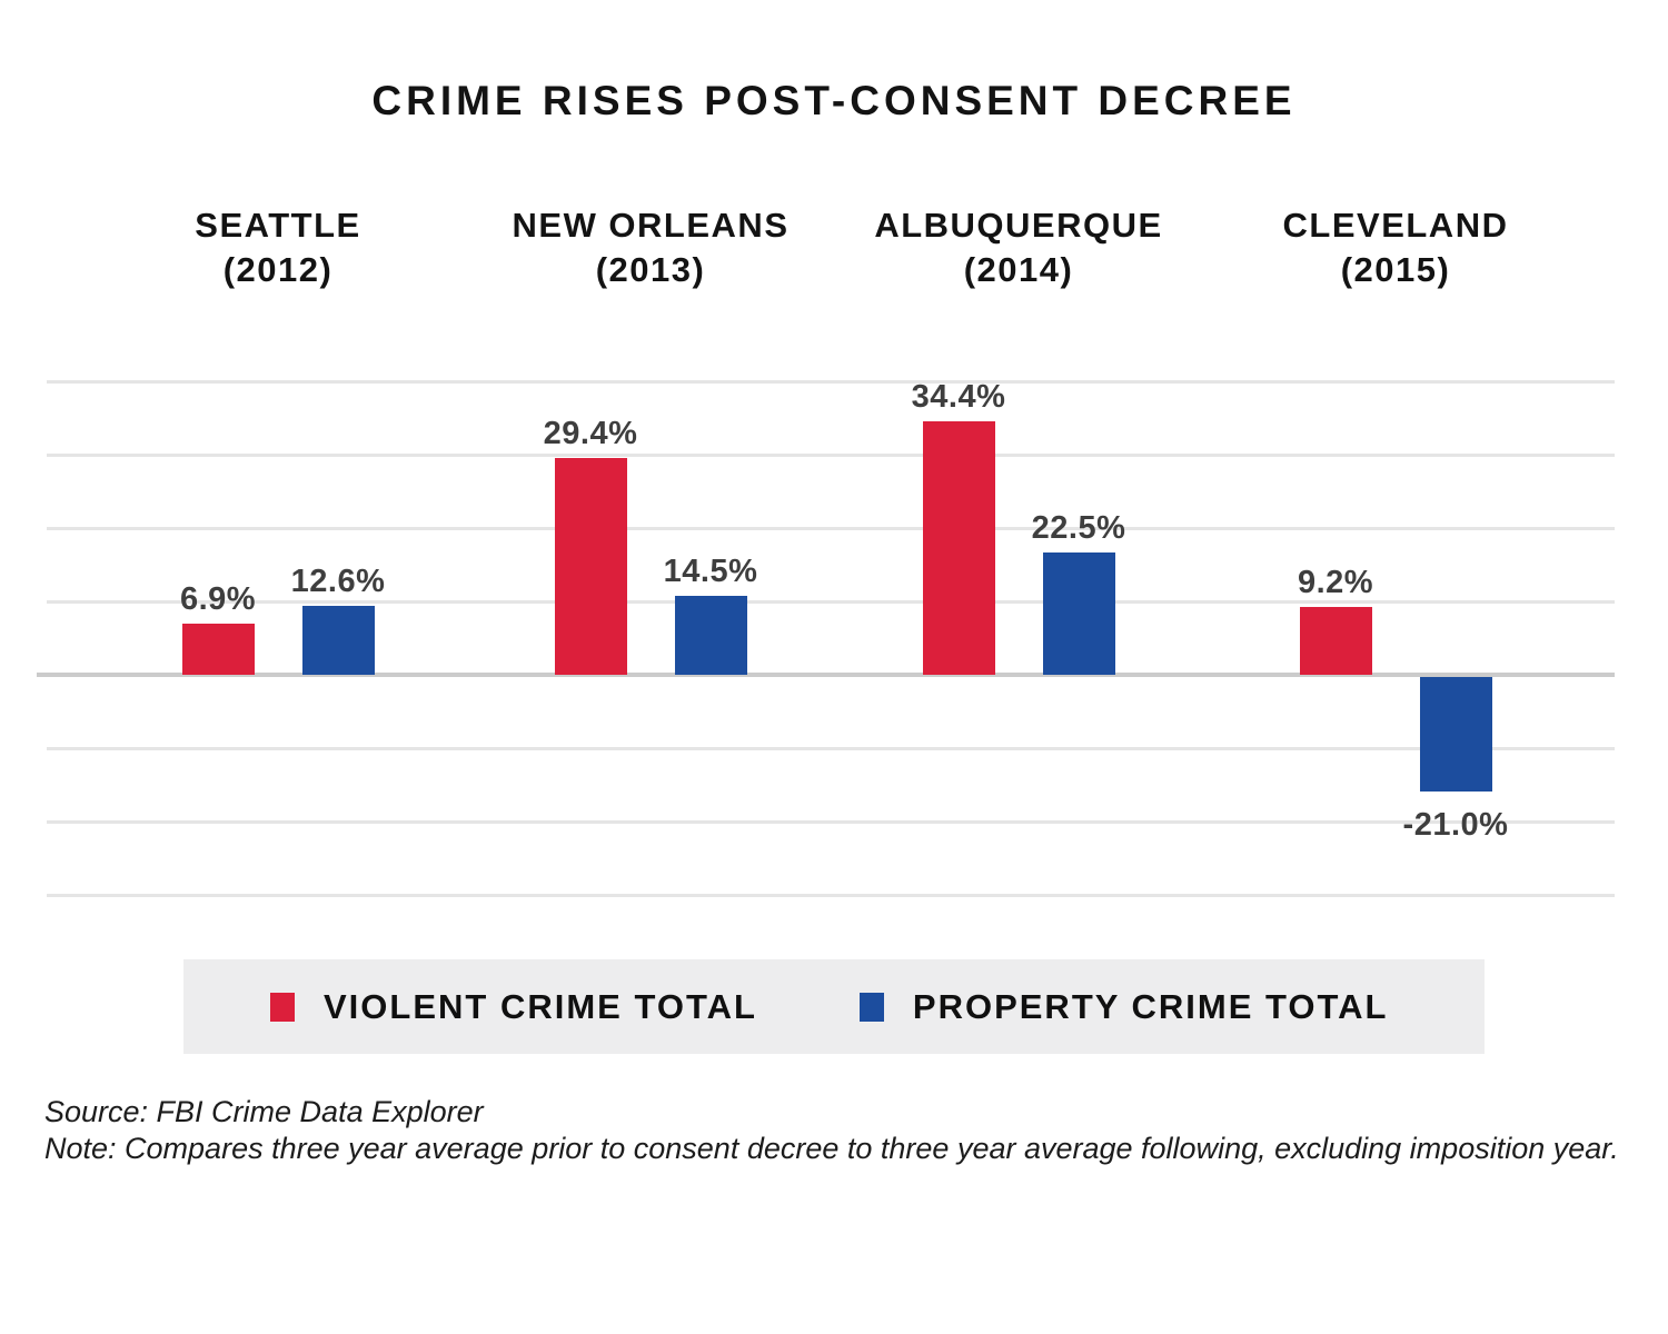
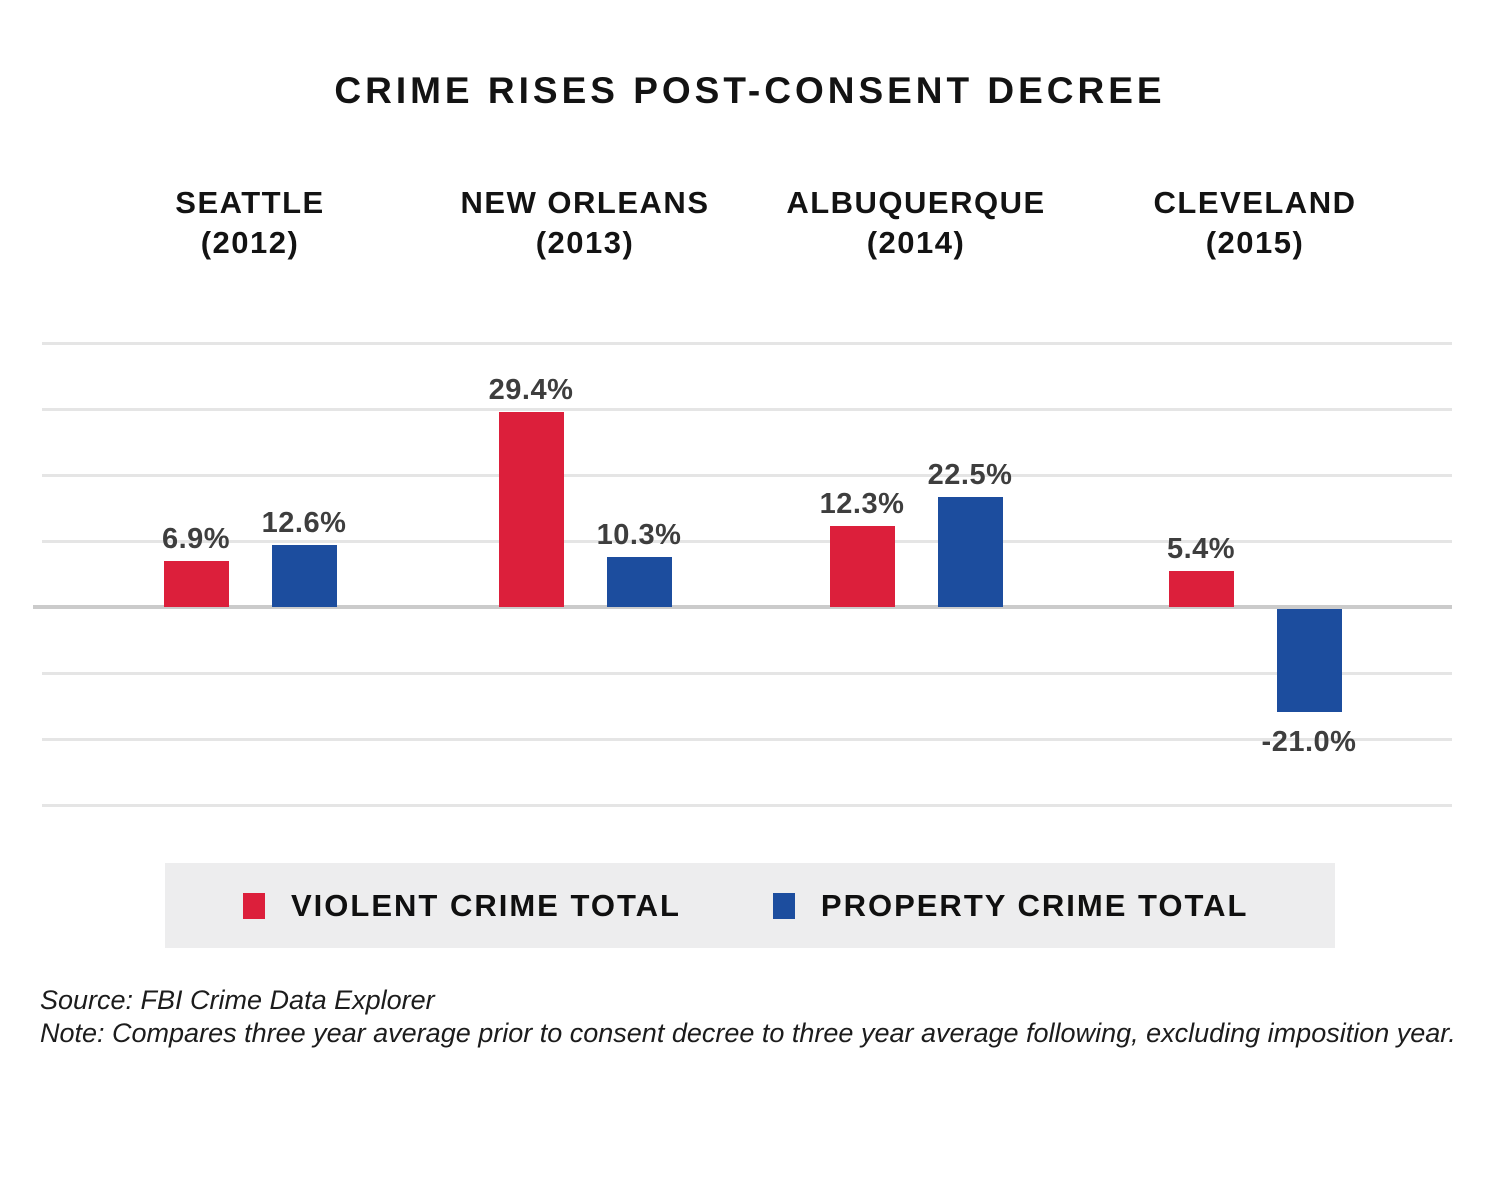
PROPERTY CRIME TOTAL/NEW ORLEANS: 14.5% -> 10.3%
VIOLENT CRIME TOTAL/ALBUQUERQUE: 34.4% -> 12.3%
VIOLENT CRIME TOTAL/CLEVELAND: 9.2% -> 5.4%
